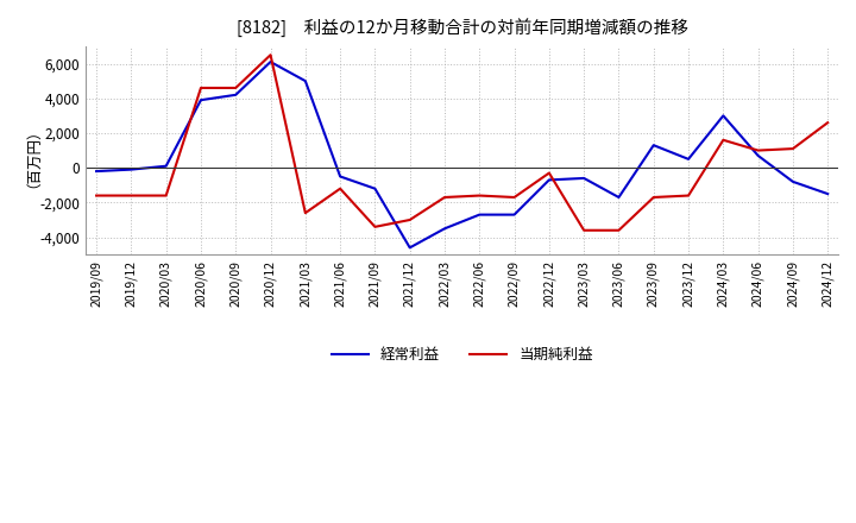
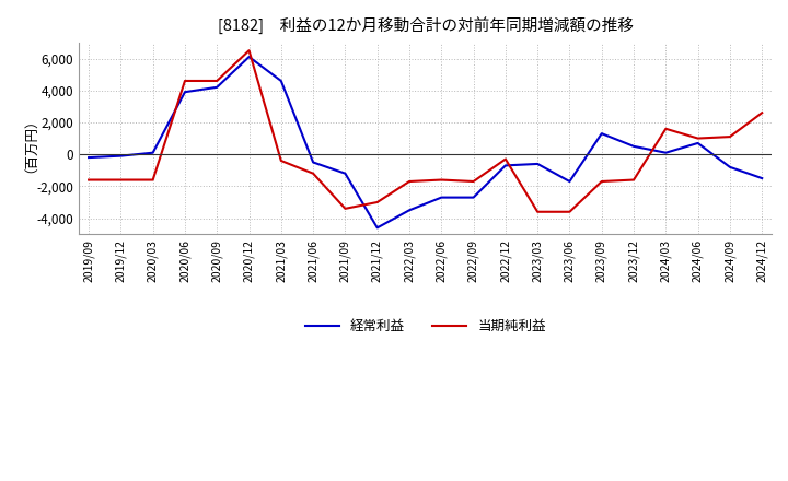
経常利益/2021/03: 5,000 -> 4,600
当期純利益/2021/03: -2,600 -> -400
経常利益/2024/03: 3,000 -> 100
